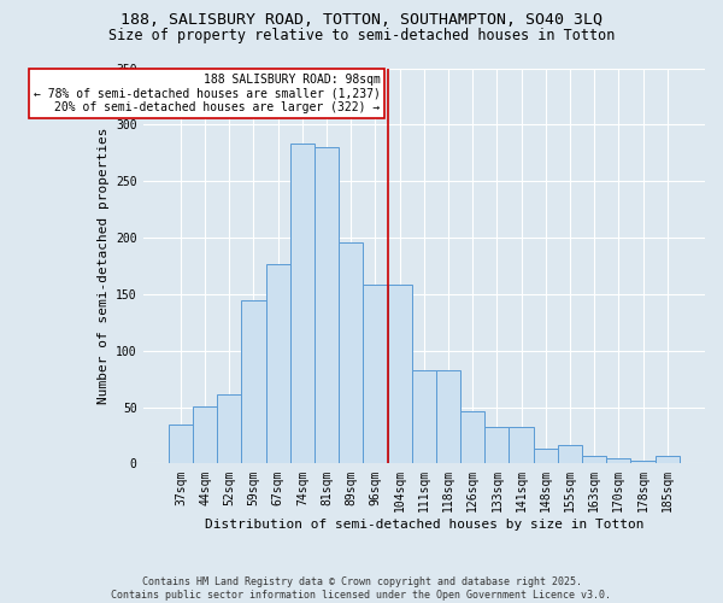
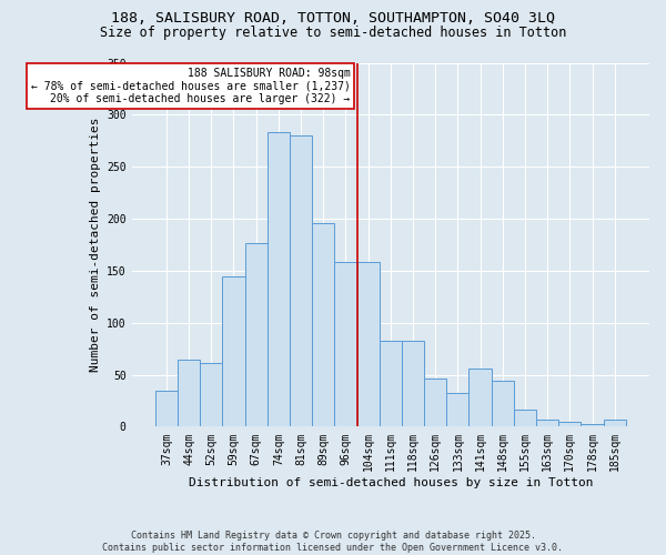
44sqm: 51 -> 64
141sqm: 32 -> 56
148sqm: 13 -> 44
